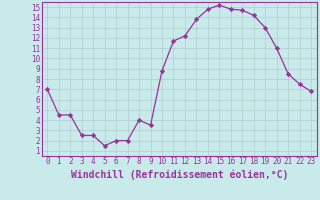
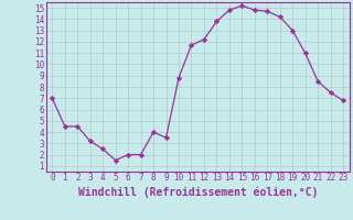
3: 2.5 -> 3.2
